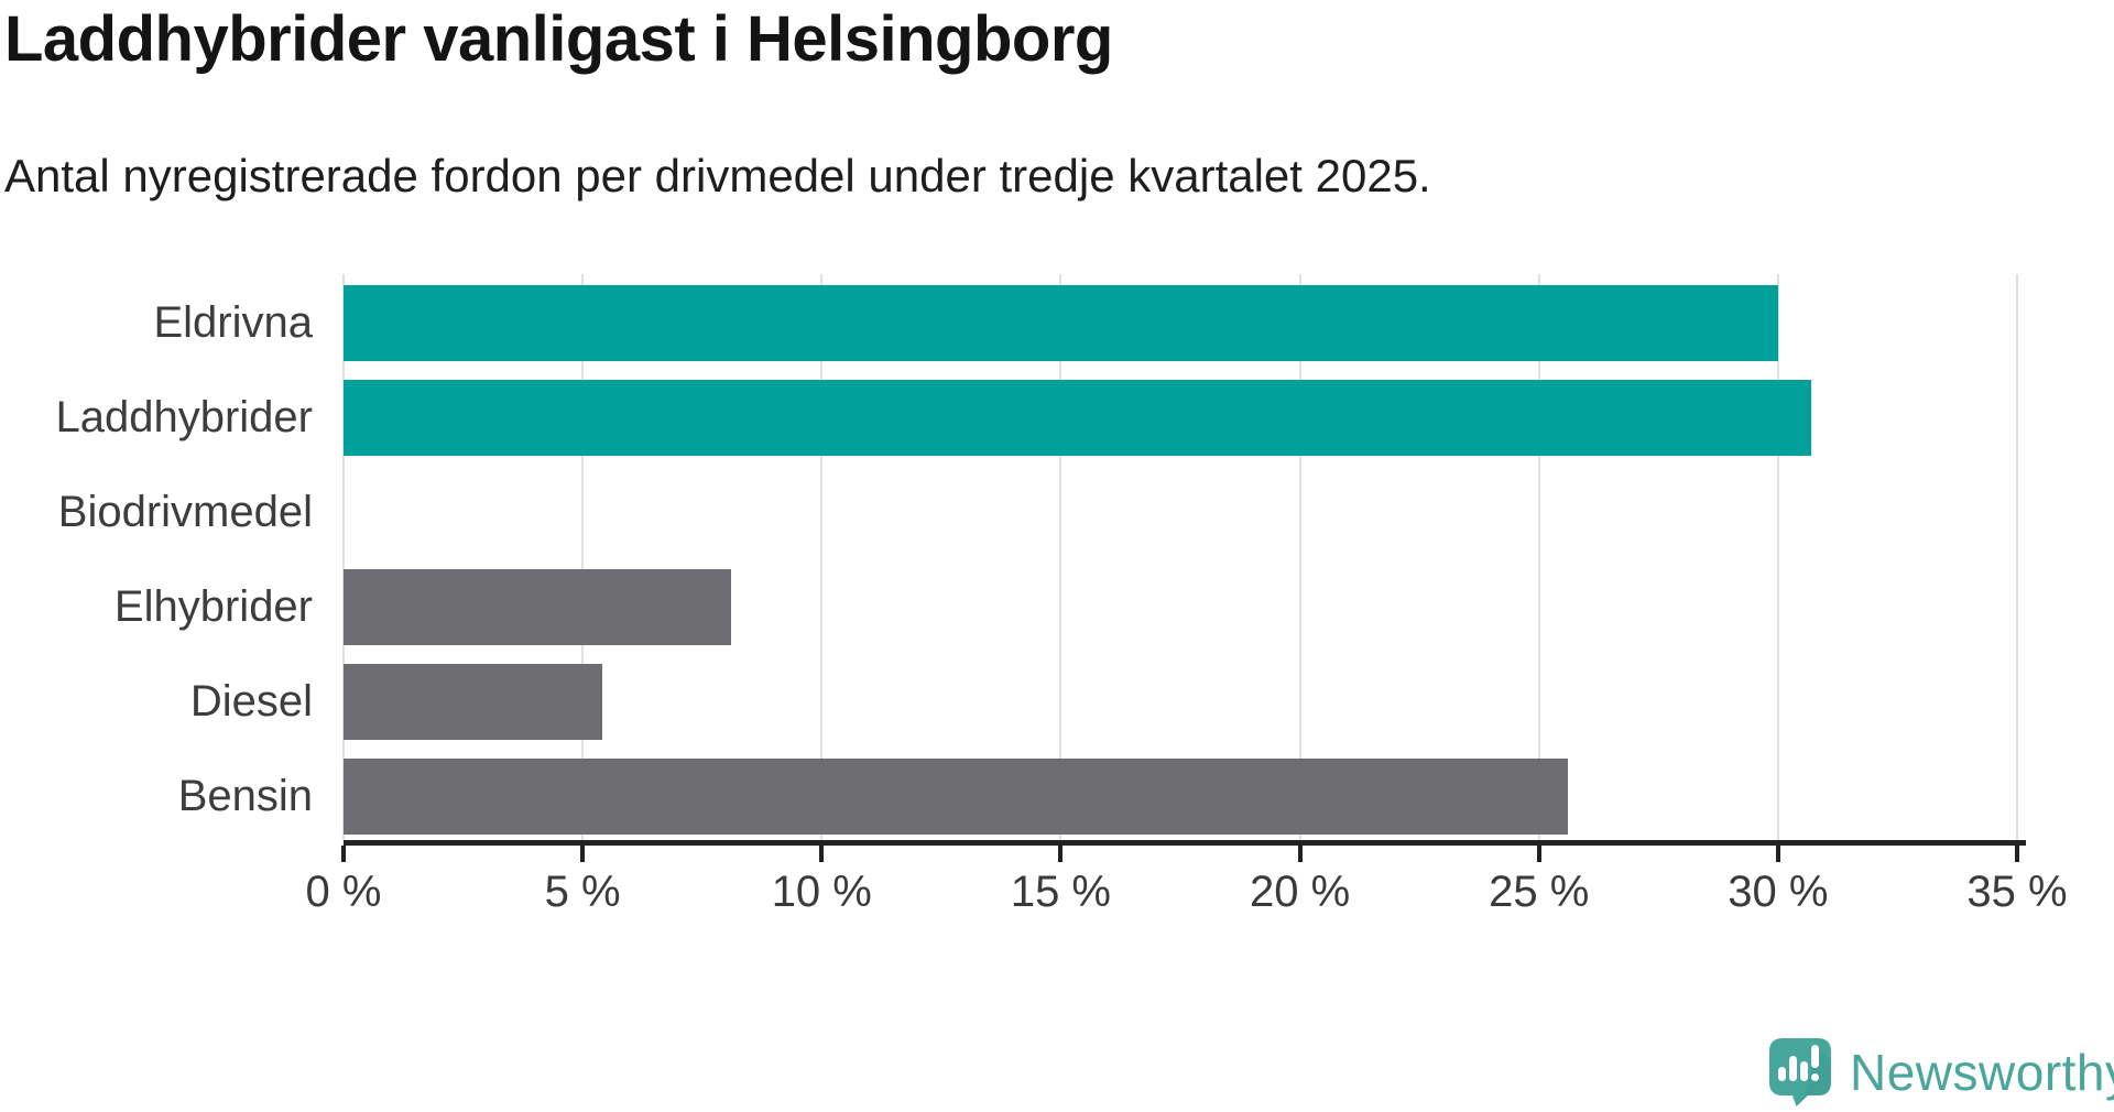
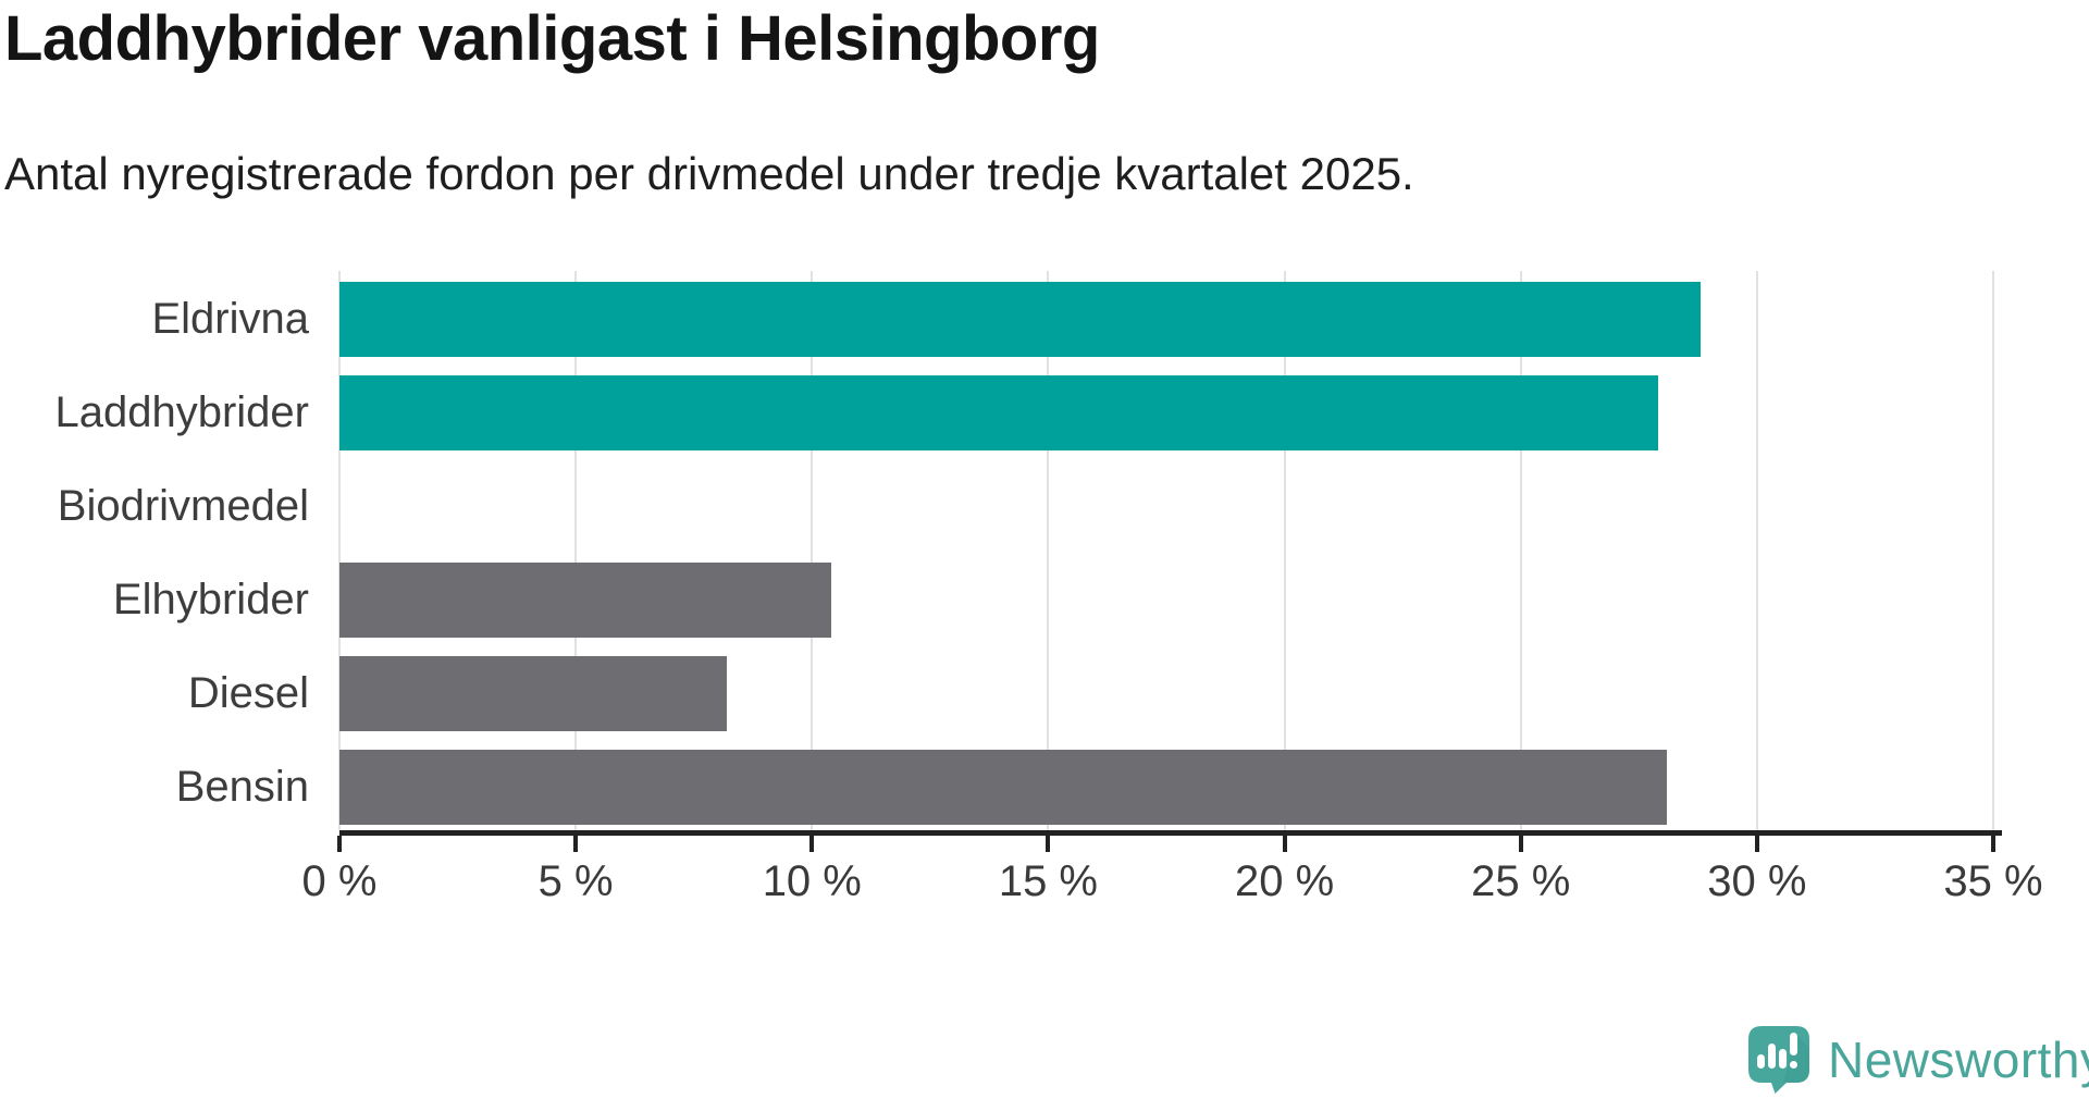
Eldrivna: 30.0% -> 28.8%
Laddhybrider: 30.7% -> 27.9%
Elhybrider: 8.1% -> 10.4%
Diesel: 5.4% -> 8.2%
Bensin: 25.6% -> 28.1%
